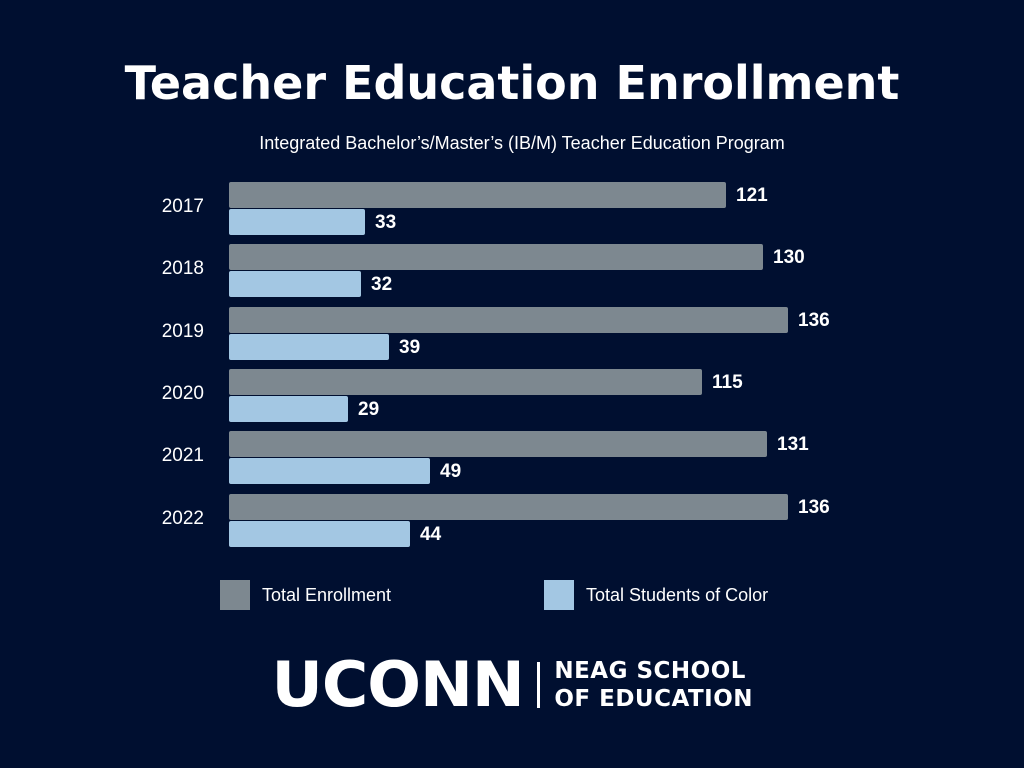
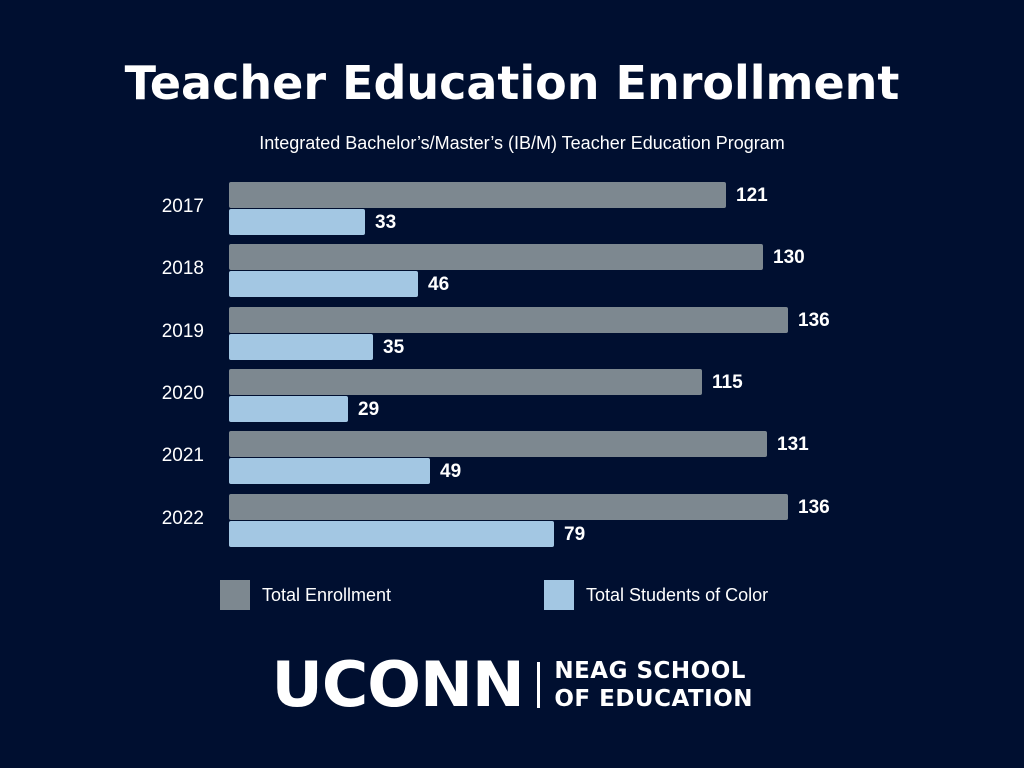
Total Students of Color/2018: 32 -> 46
Total Students of Color/2019: 39 -> 35
Total Students of Color/2022: 44 -> 79
